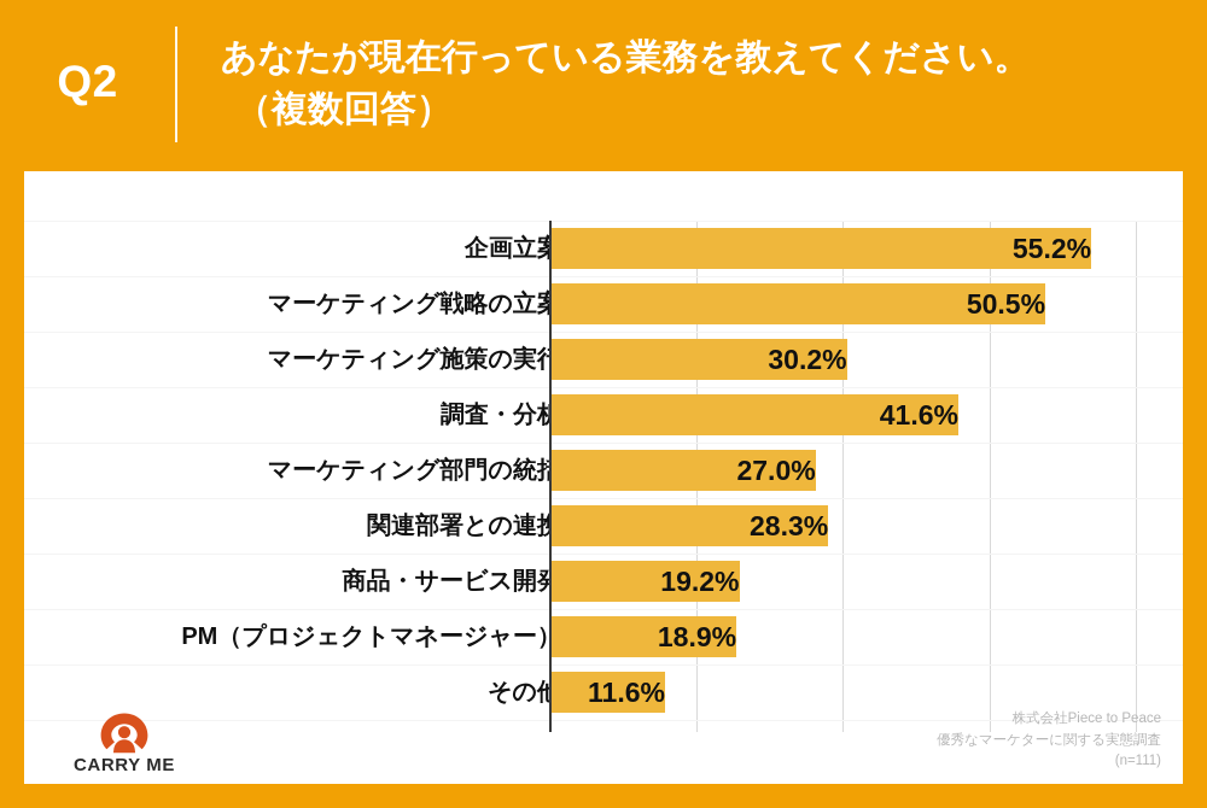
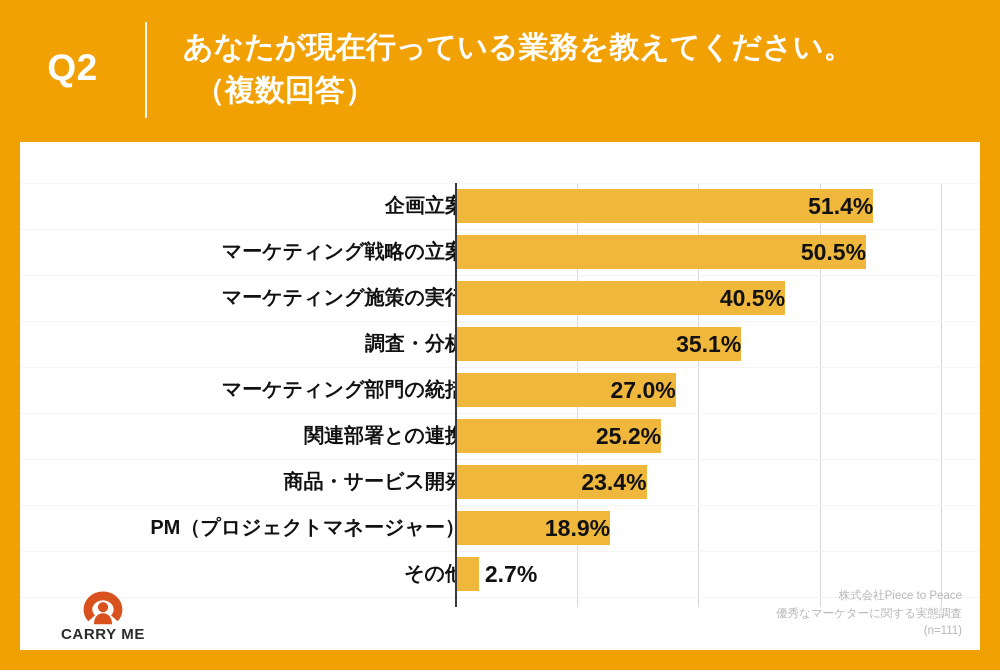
企画立案: 55.2% -> 51.4%
マーケティング施策の実行: 30.2% -> 40.5%
調査・分析: 41.6% -> 35.1%
関連部署との連携: 28.3% -> 25.2%
商品・サービス開発: 19.2% -> 23.4%
その他: 11.6% -> 2.7%
